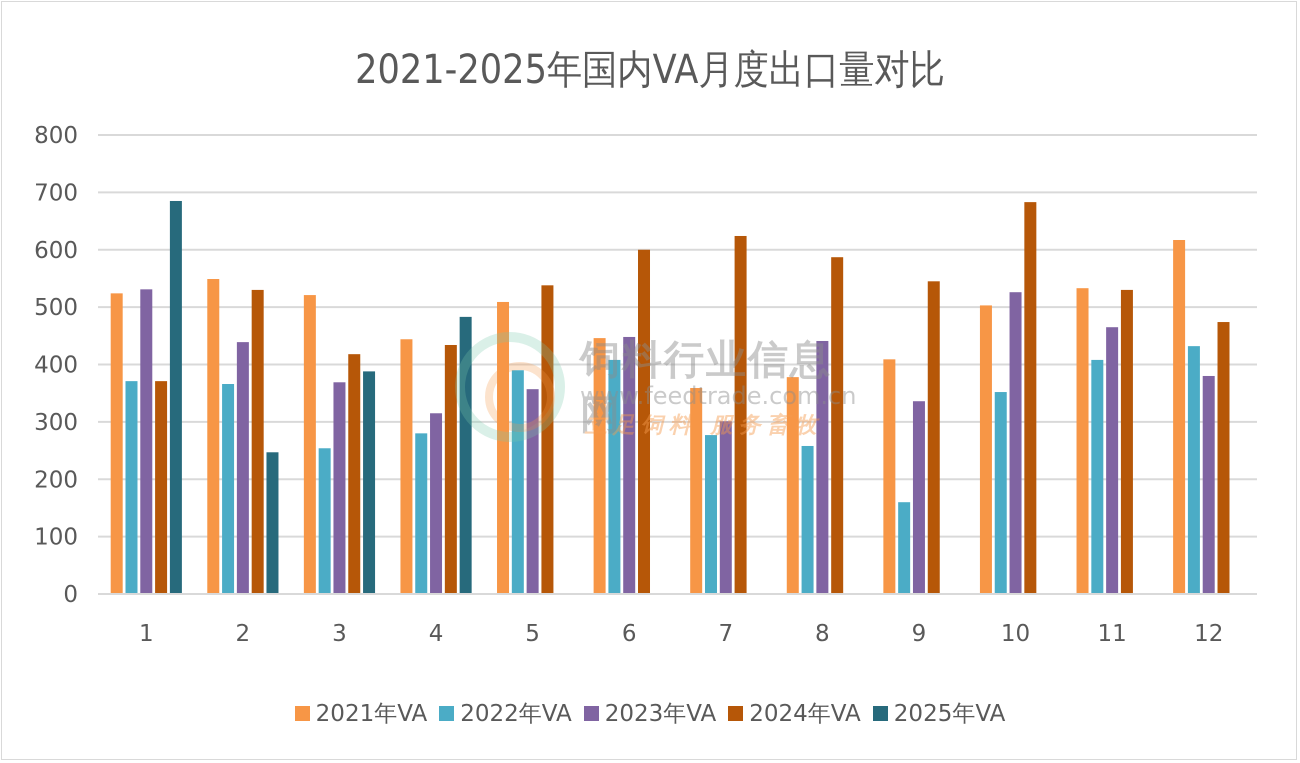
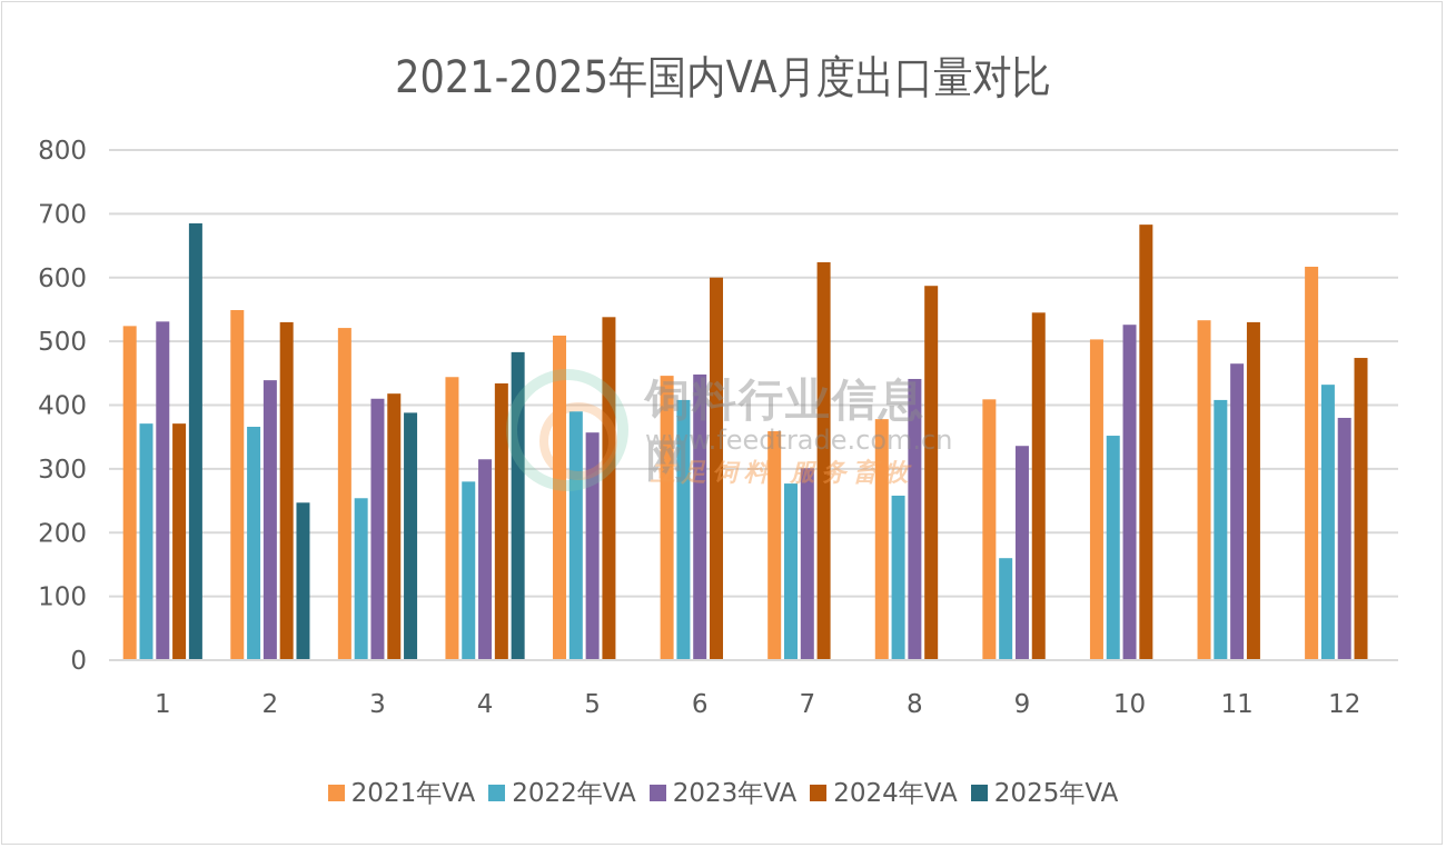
2023年VA/3: 370 -> 410
